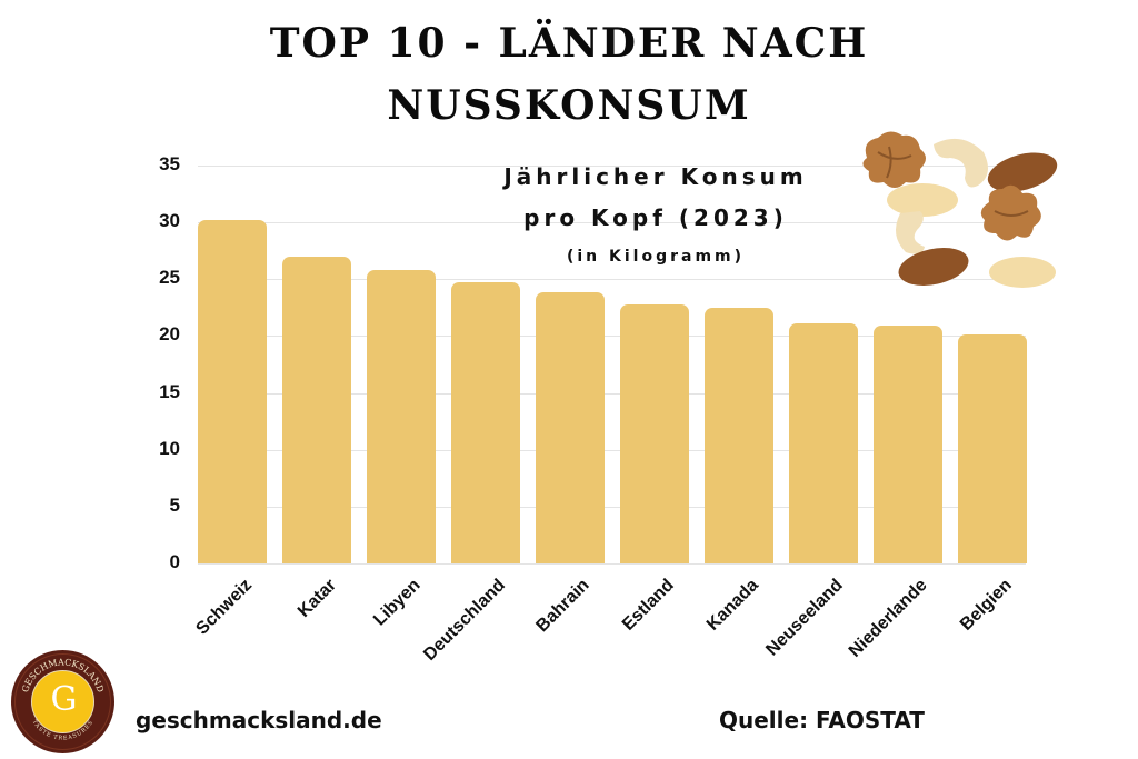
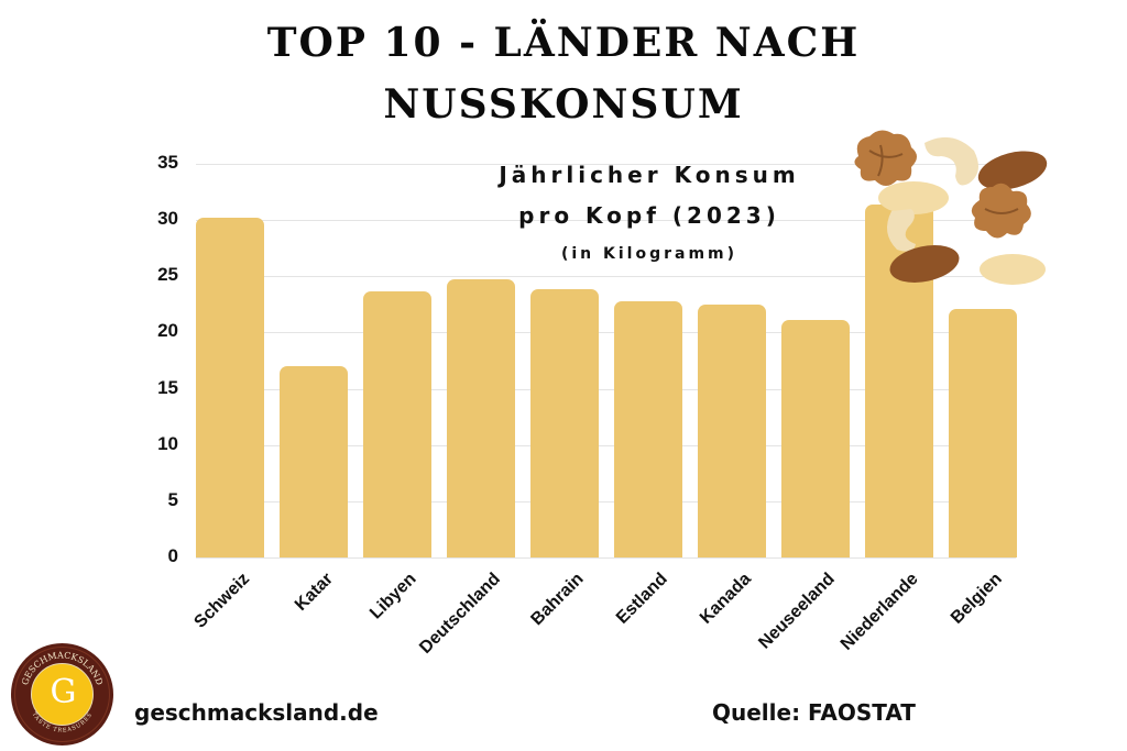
Katar: 27.0 -> 17.0
Libyen: 25.8 -> 23.7
Niederlande: 20.9 -> 31.4
Belgien: 20.1 -> 22.1
